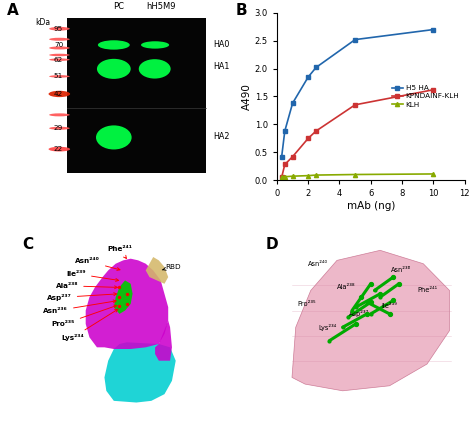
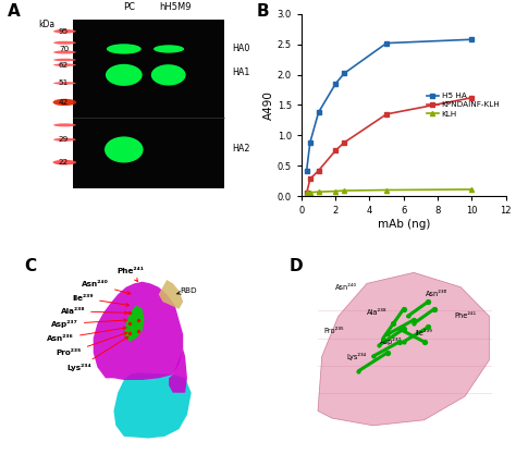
H5 HA/10: 2.70 -> 2.58
